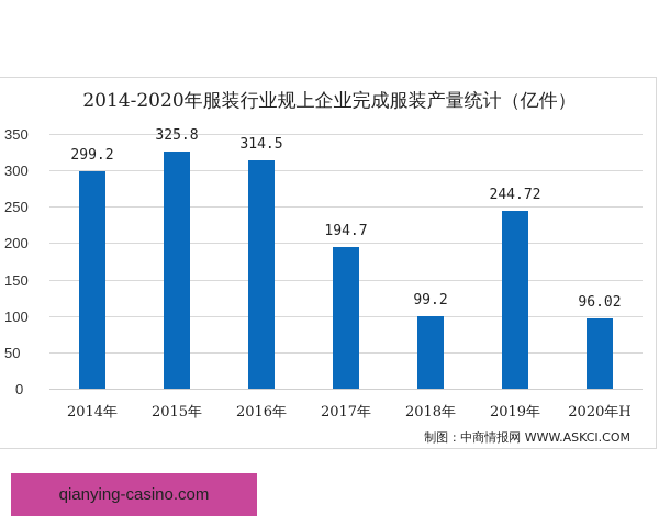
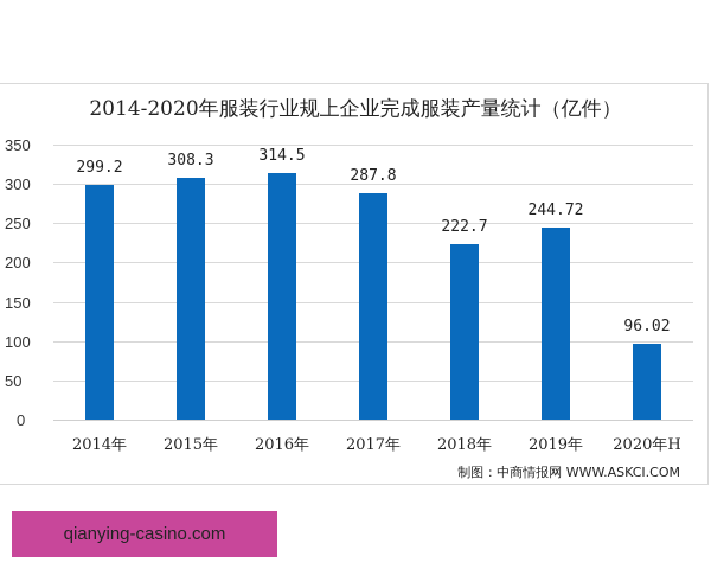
2015年: 325.8 -> 308.3
2017年: 194.7 -> 287.8
2018年: 99.2 -> 222.7
